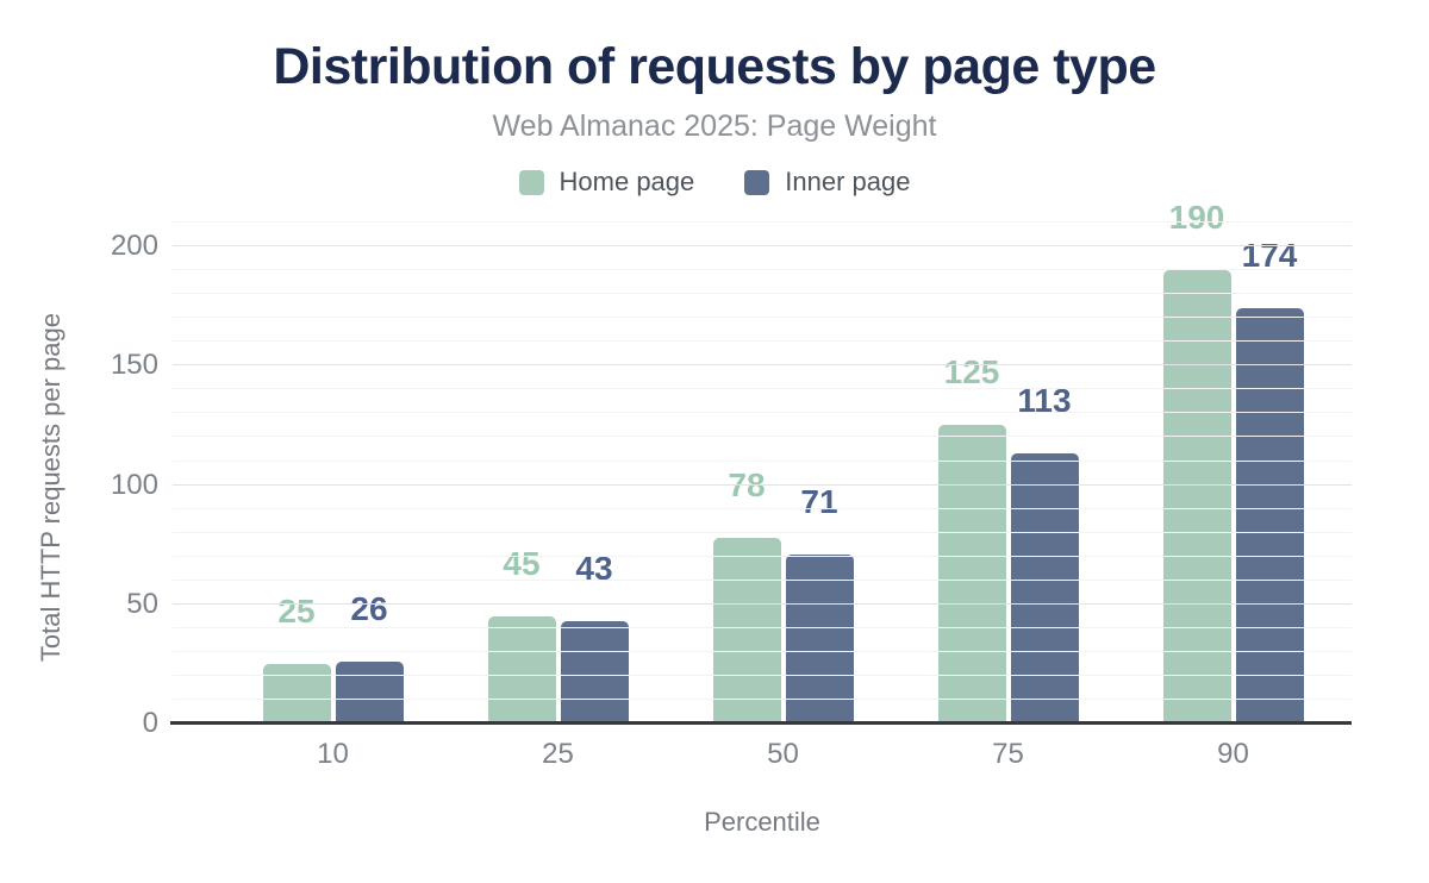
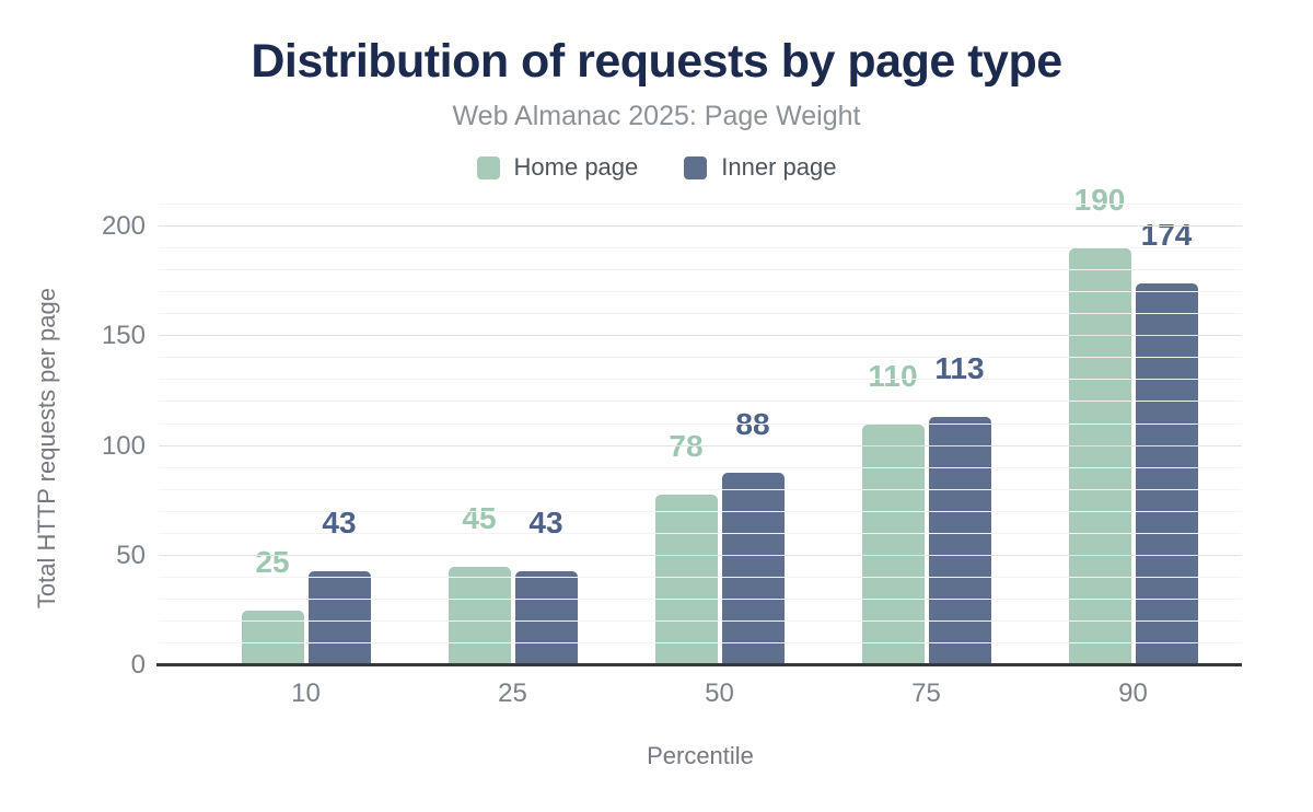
Inner page/10: 26 -> 43
Inner page/50: 71 -> 88
Home page/75: 125 -> 110
